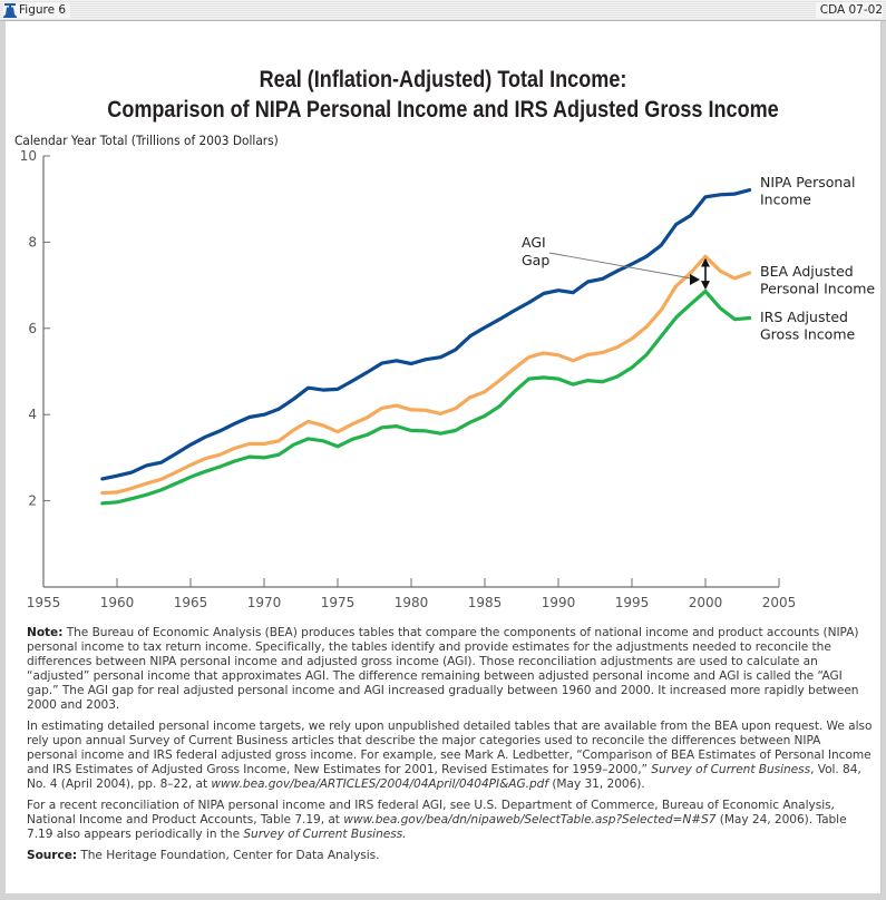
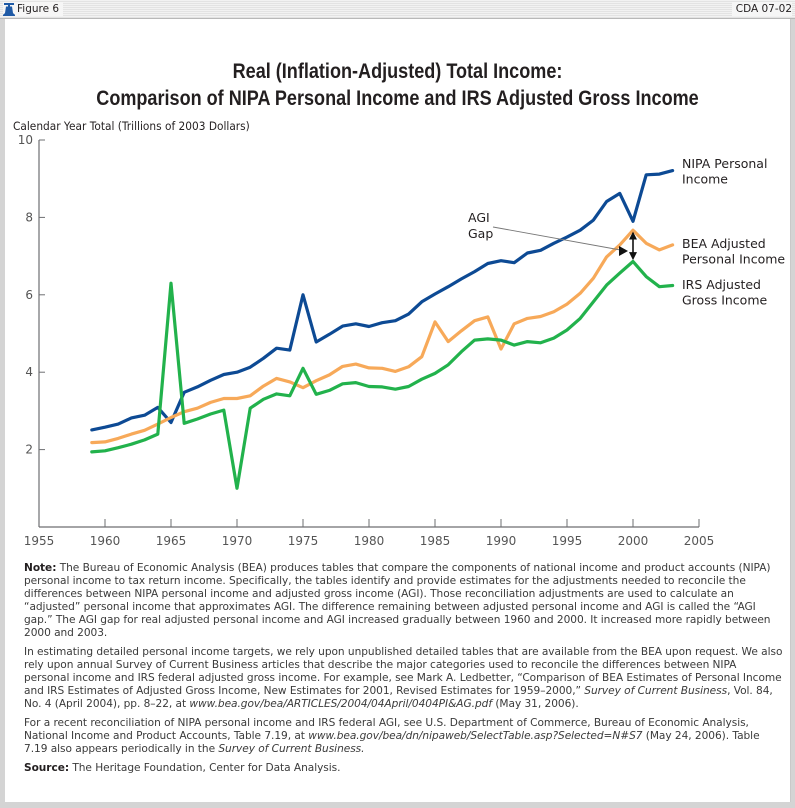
NIPA Personal Income/1965: 3.3 -> 2.7
IRS Adjusted Gross Income/1965: 2.5 -> 6.3
IRS Adjusted Gross Income/1970: 3.0 -> 1.0
NIPA Personal Income/1975: 4.6 -> 6.0
IRS Adjusted Gross Income/1975: 3.3 -> 4.1
BEA Adjusted Personal Income/1985: 4.5 -> 5.3
BEA Adjusted Personal Income/1990: 5.4 -> 4.6
NIPA Personal Income/2000: 9.1 -> 7.9
